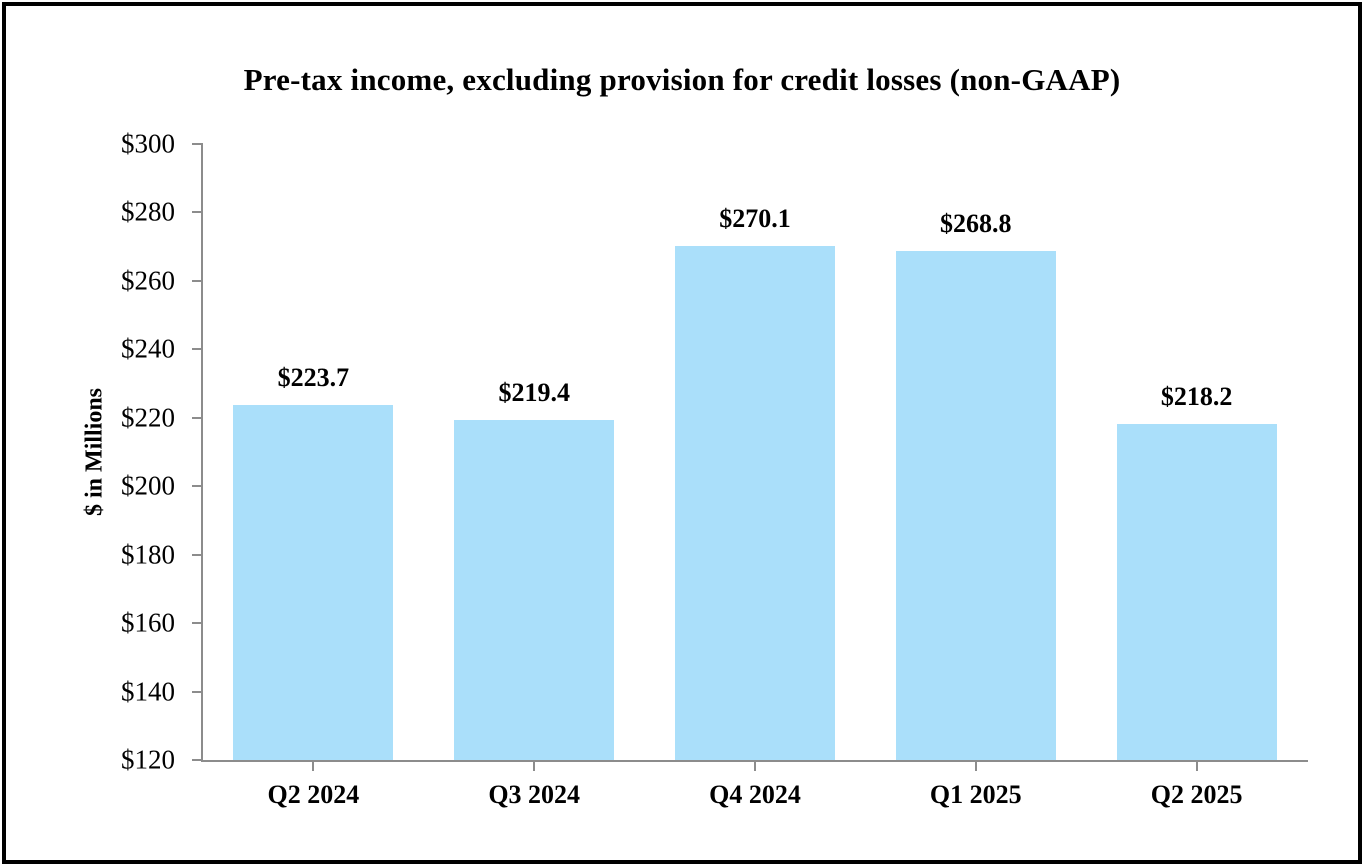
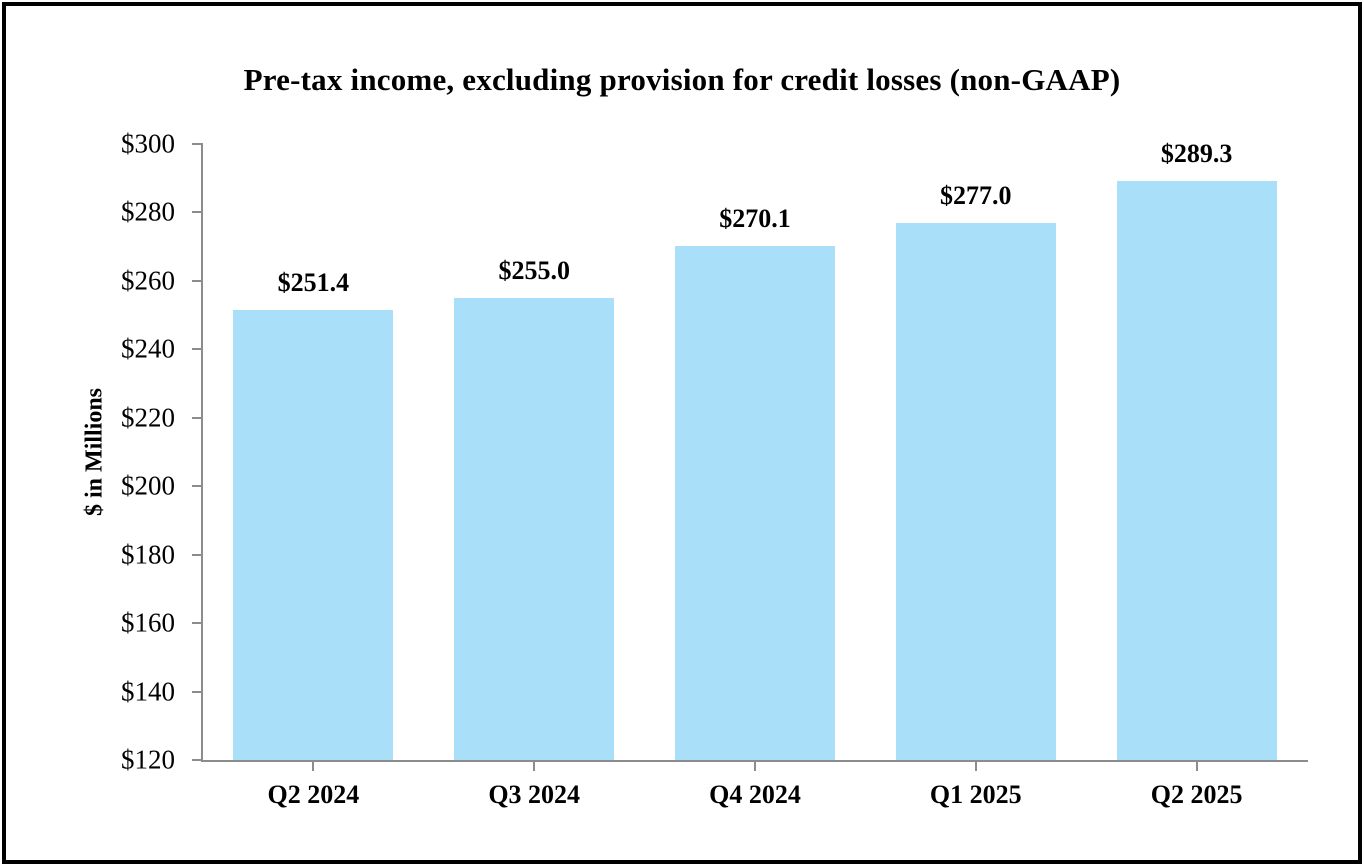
Q2 2024: $223.7 -> $251.4
Q3 2024: $219.4 -> $255.0
Q1 2025: $268.8 -> $277.0
Q2 2025: $218.2 -> $289.3
